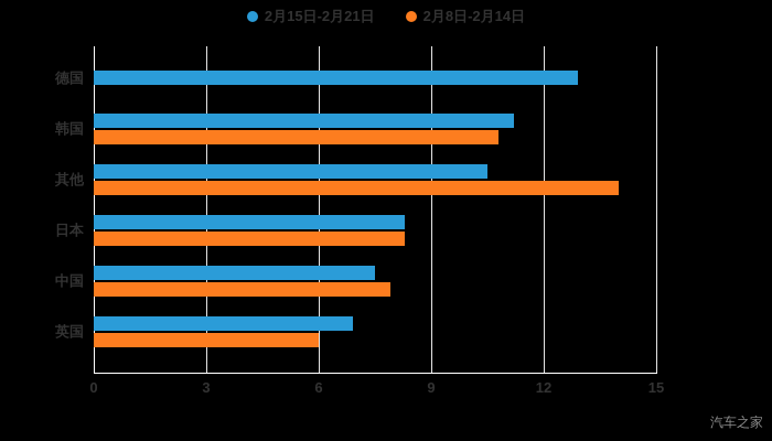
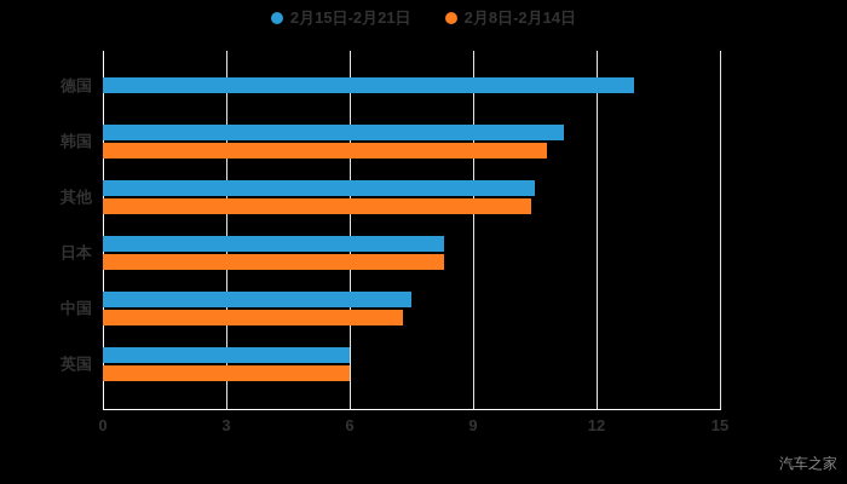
2月8日-2月14日/其他: 14.0 -> 10.4
2月8日-2月14日/中国: 7.9 -> 7.3
2月15日-2月21日/英国: 6.9 -> 6.0
